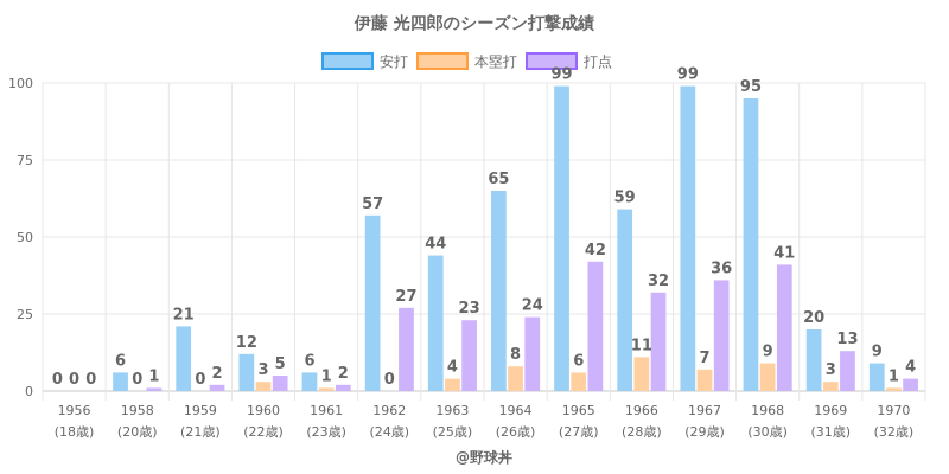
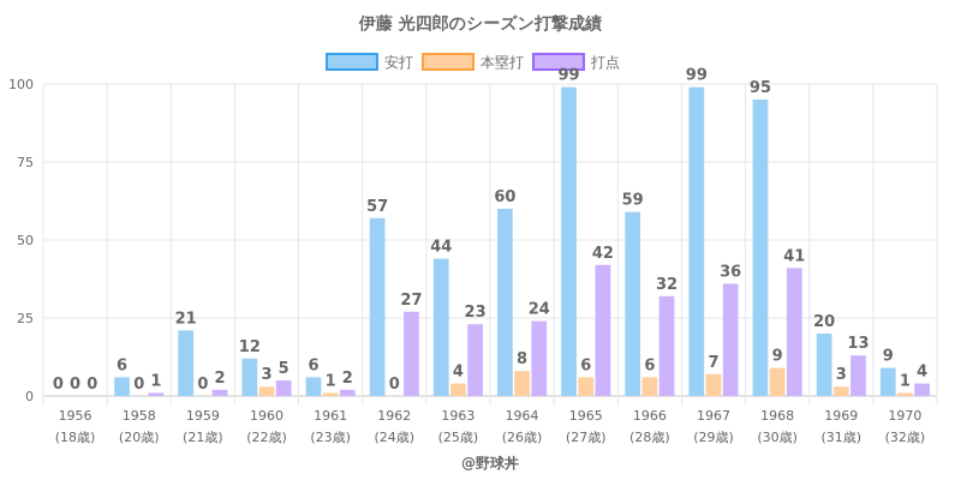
安打/1964: 65 -> 60
本塁打/1966: 11 -> 6
